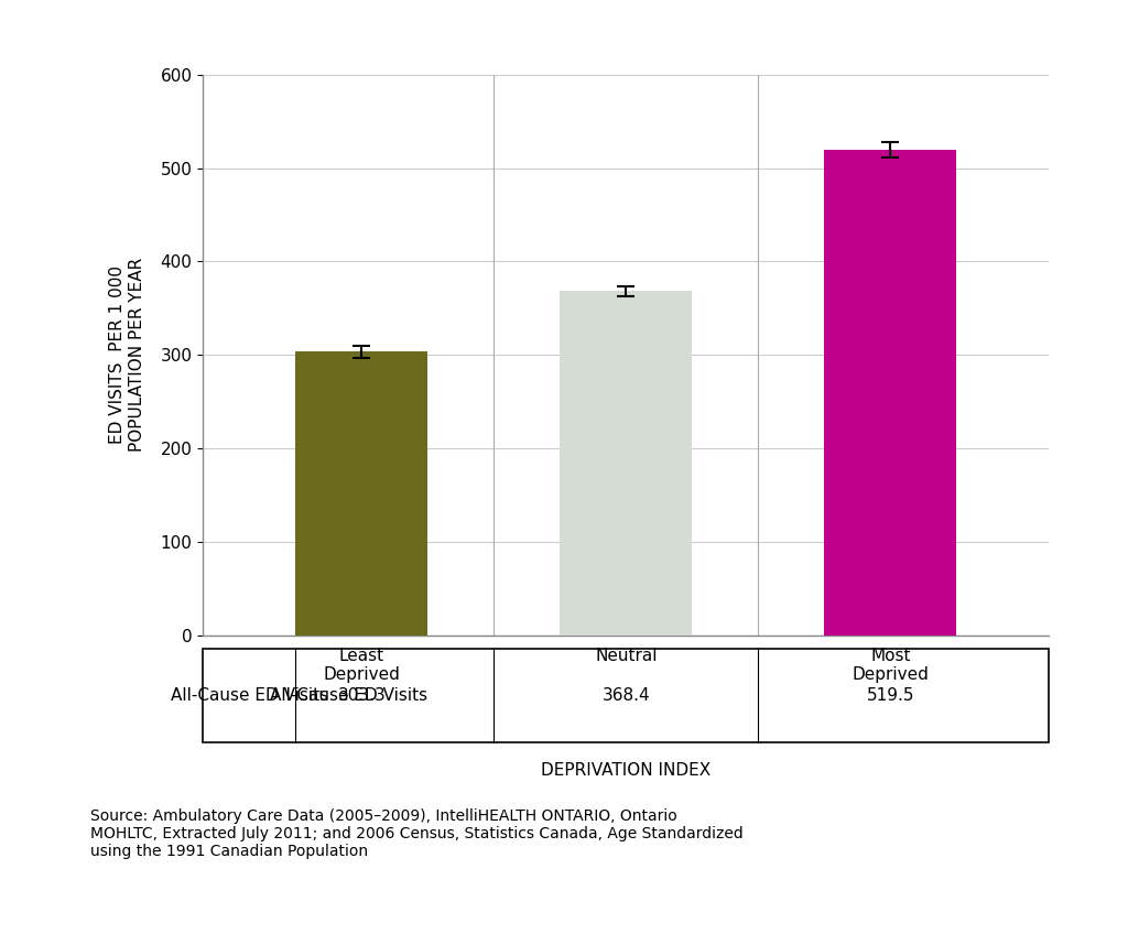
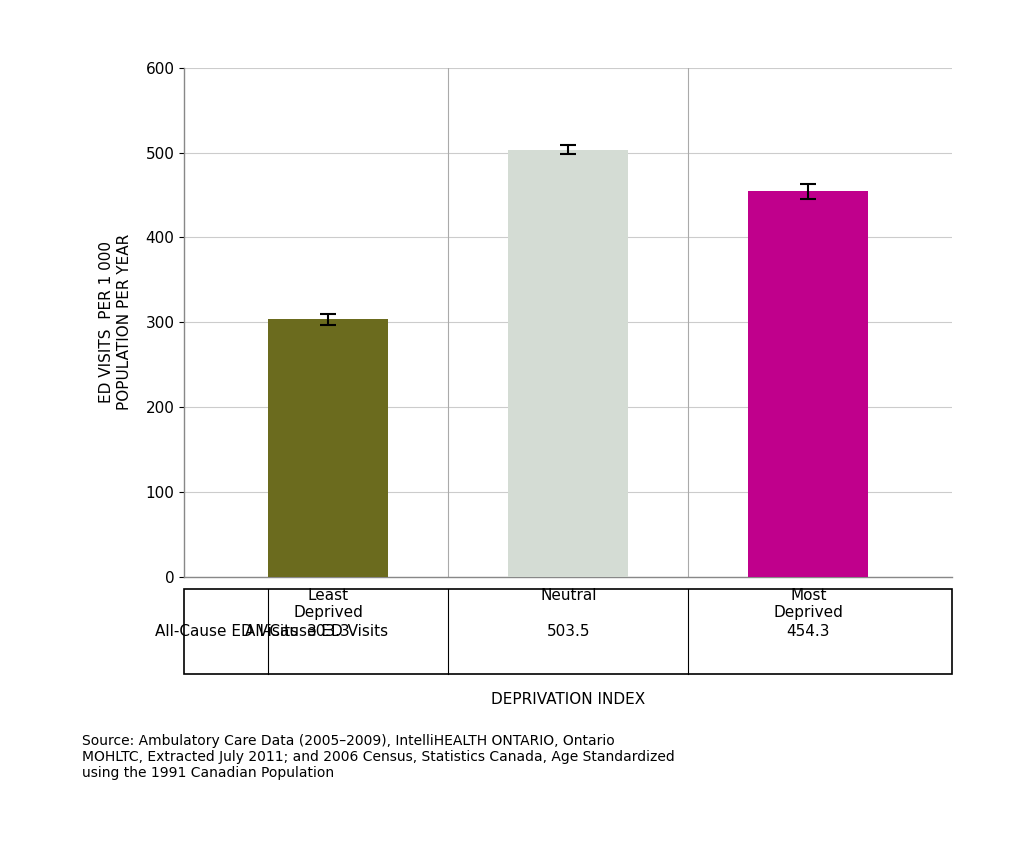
Neutral: 368.4 -> 503.5
Most Deprived: 519.5 -> 454.3
